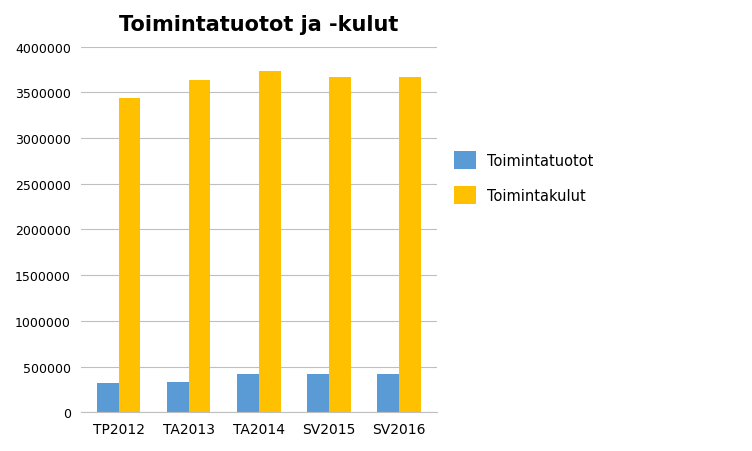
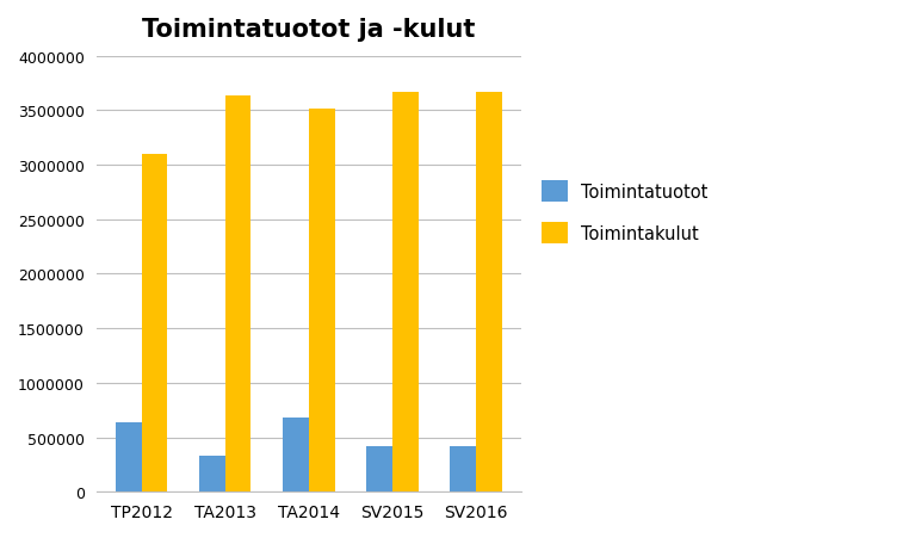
Toimintatuotot/TP2012: 320000 -> 640000
Toimintakulut/TP2012: 3440000 -> 3100000
Toimintatuotot/TA2014: 420000 -> 680000
Toimintakulut/TA2014: 3730000 -> 3520000
